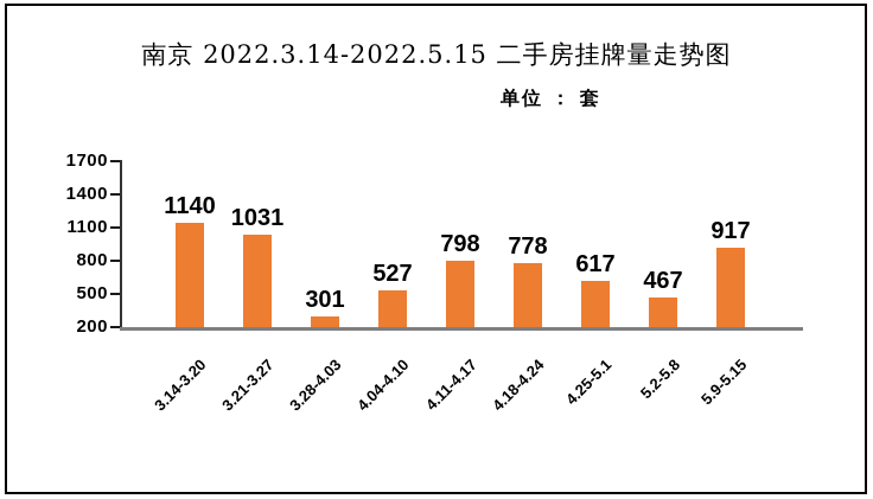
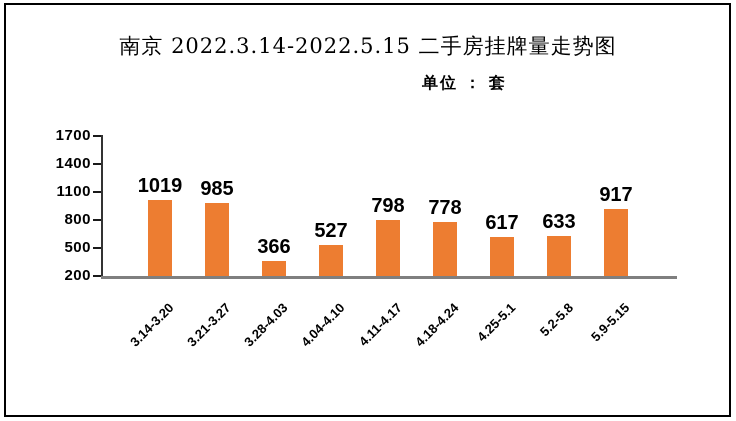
3.14-3.20: 1140 -> 1019
3.21-3.27: 1031 -> 985
3.28-4.03: 301 -> 366
5.2-5.8: 467 -> 633
